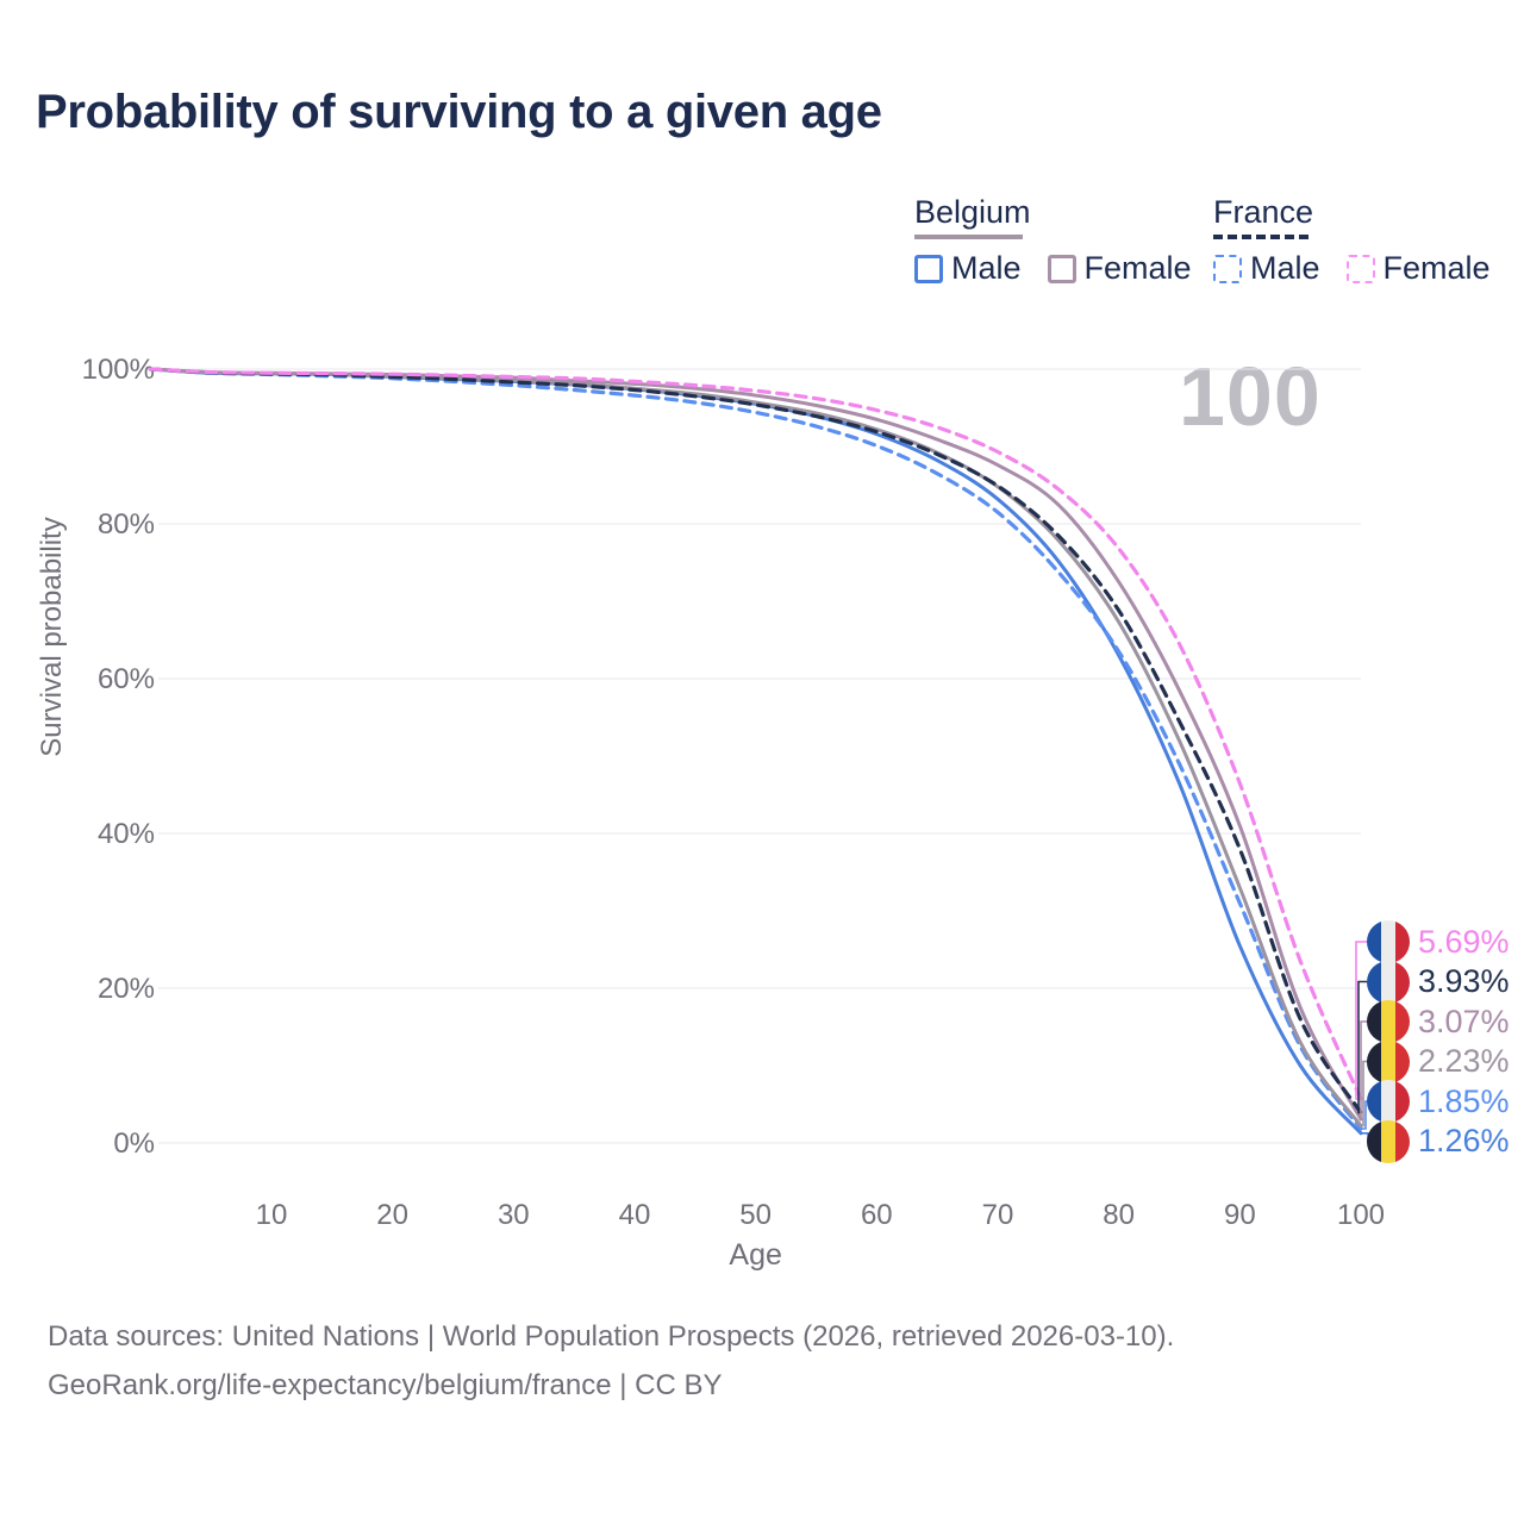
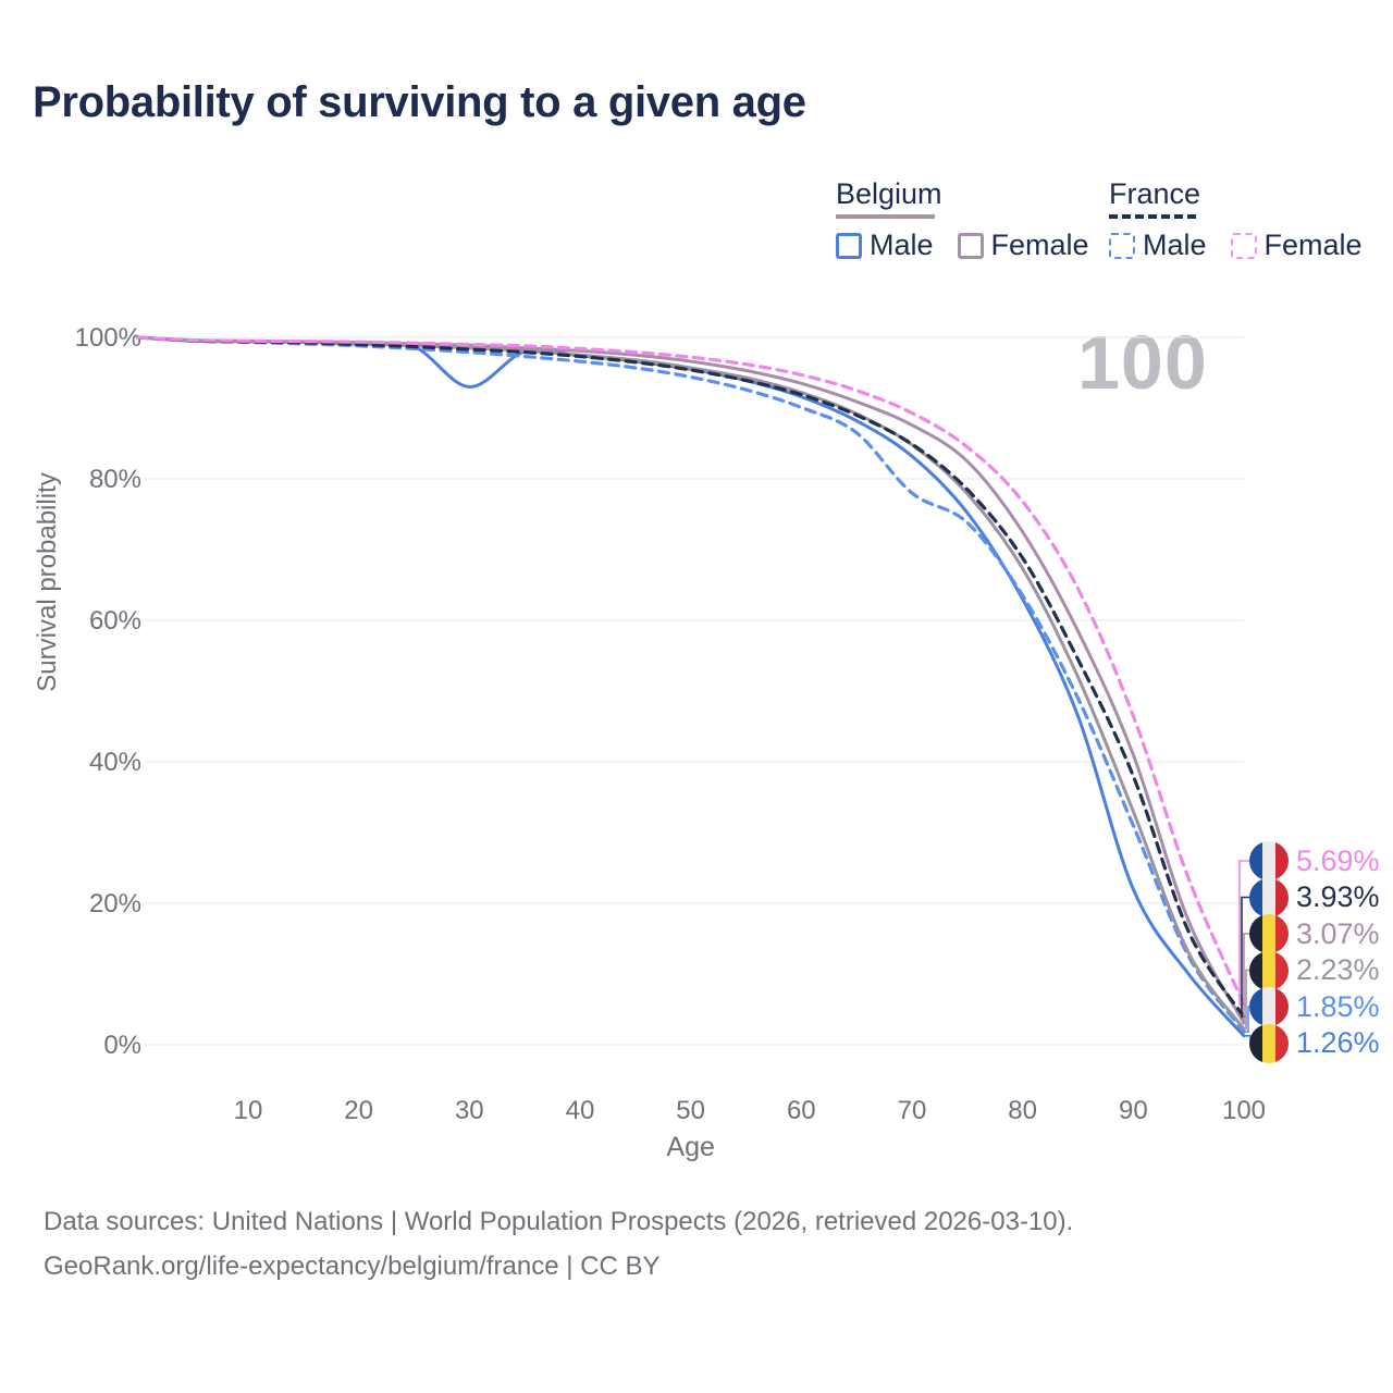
Belgium Male/30: 98% -> 93%
France Male/70: 82% -> 78%
Belgium Male/90: 26% -> 22%
